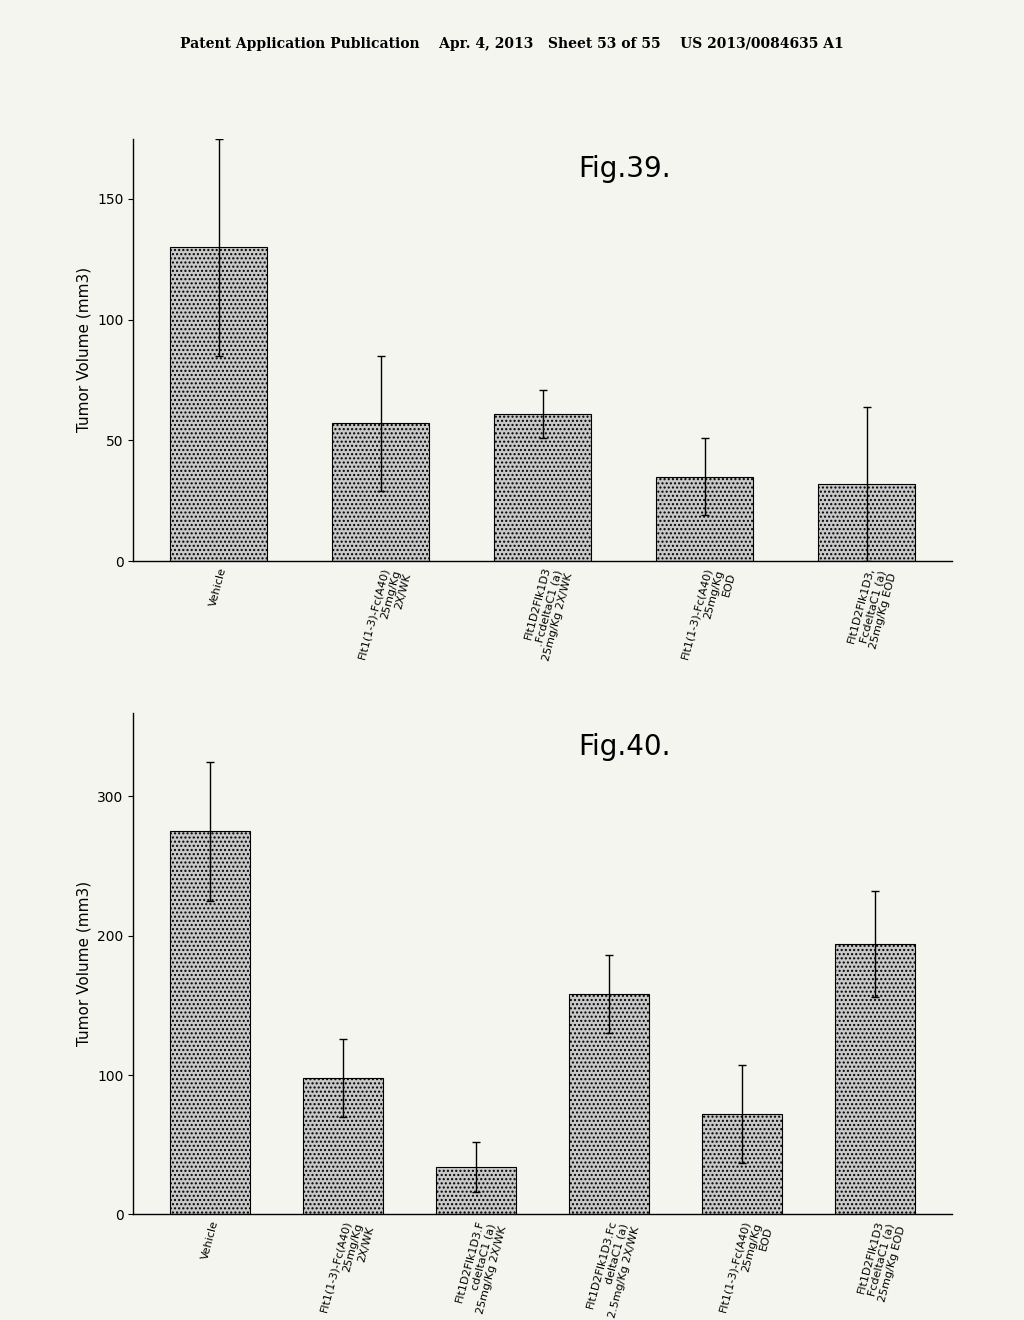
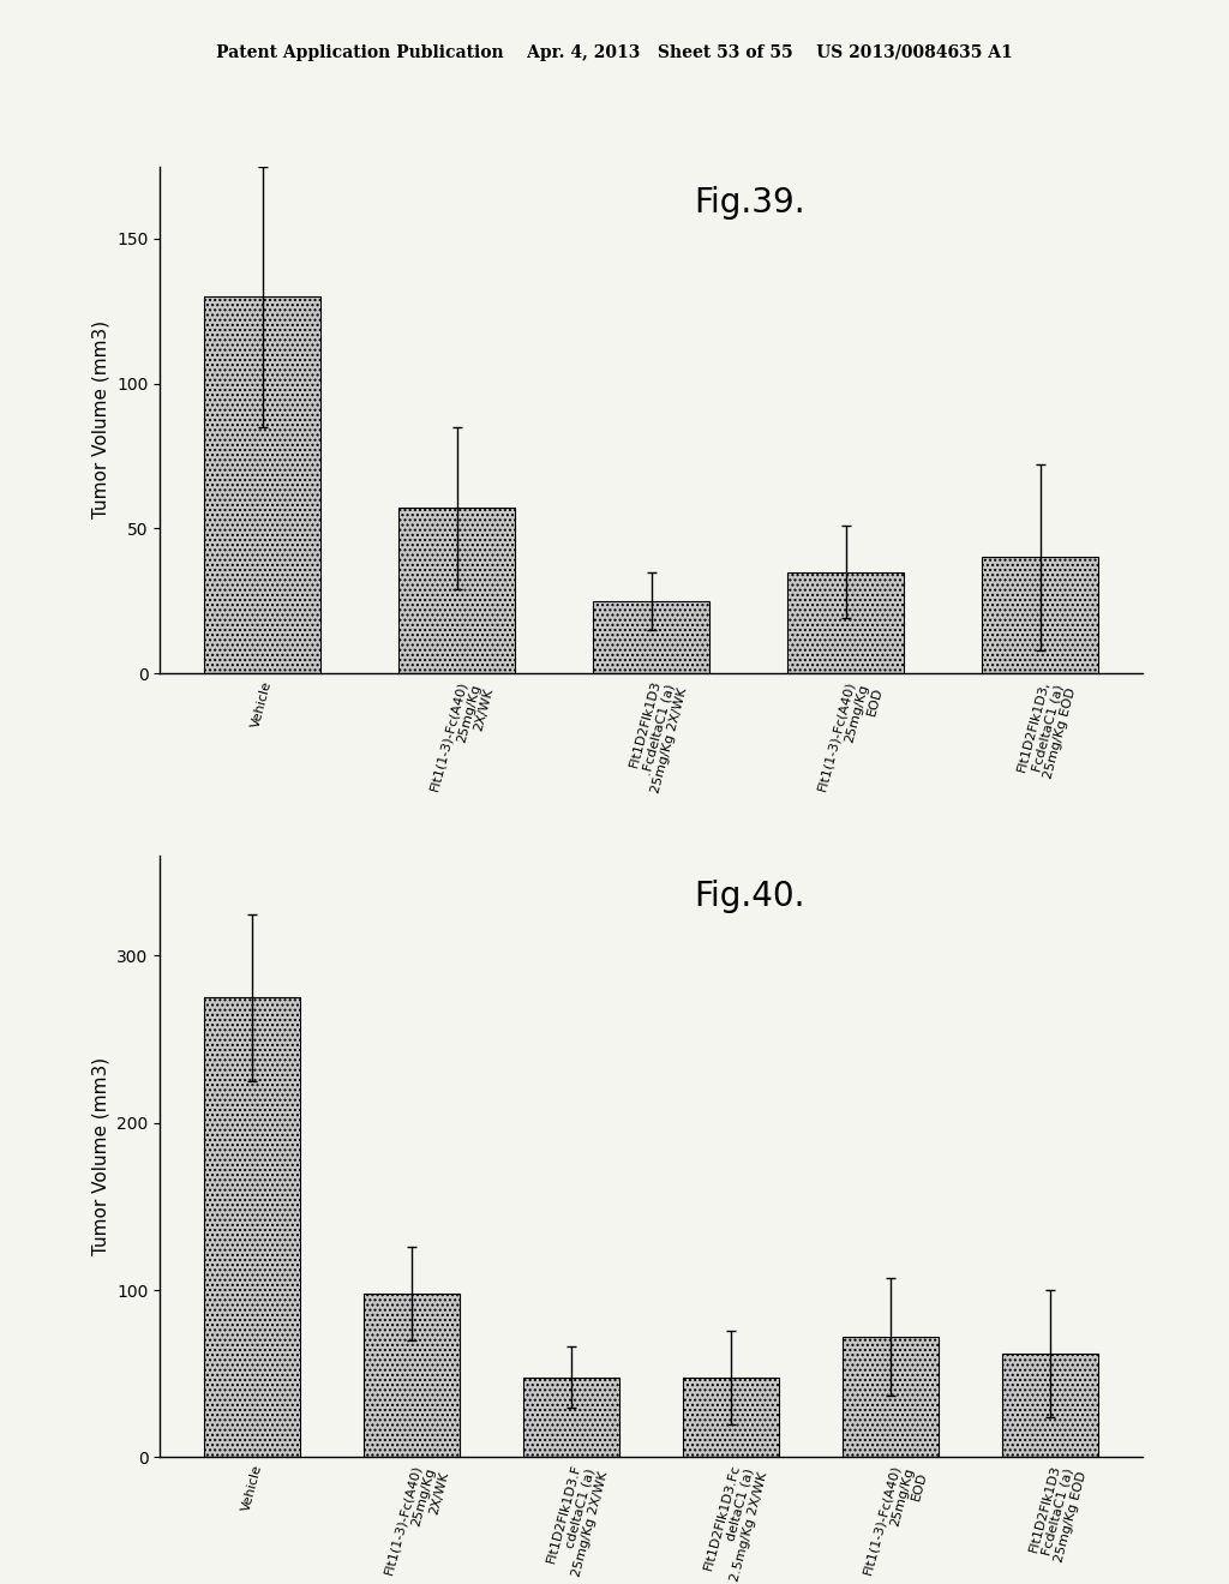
Flt1D2Flk1D3 .FcdeltaC1 (a) 25mg/Kg 2X/WK: 61 -> 25
Flt1D2Flk1D3, FcdeltaC1 (a) 25mg/Kg EOD: 32 -> 40
Flt1D2Flk1D3.F cdeltaC1 (a) 25mg/Kg 2X/WK: 34 -> 48
Flt1D2Flk1D3.Fc deltaC1 (a) 2.5mg/Kg 2X/WK: 158 -> 48
Flt1D2Flk1D3 FcdeltaC1 (a) 25mg/Kg EOD: 194 -> 62
